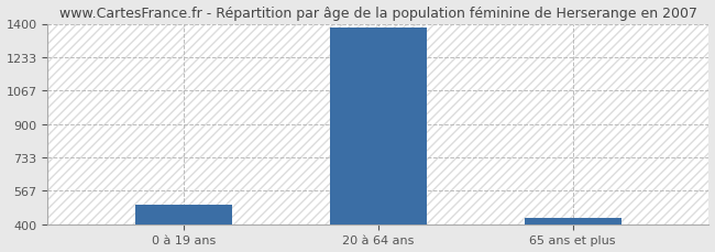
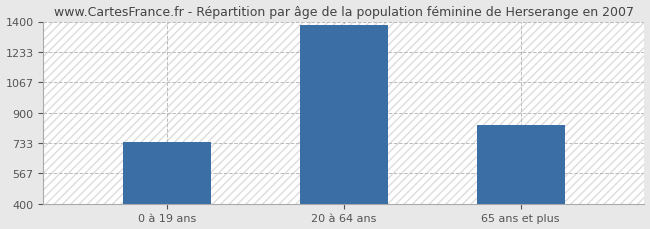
0 à 19 ans: 500 -> 740
65 ans et plus: 430 -> 830
